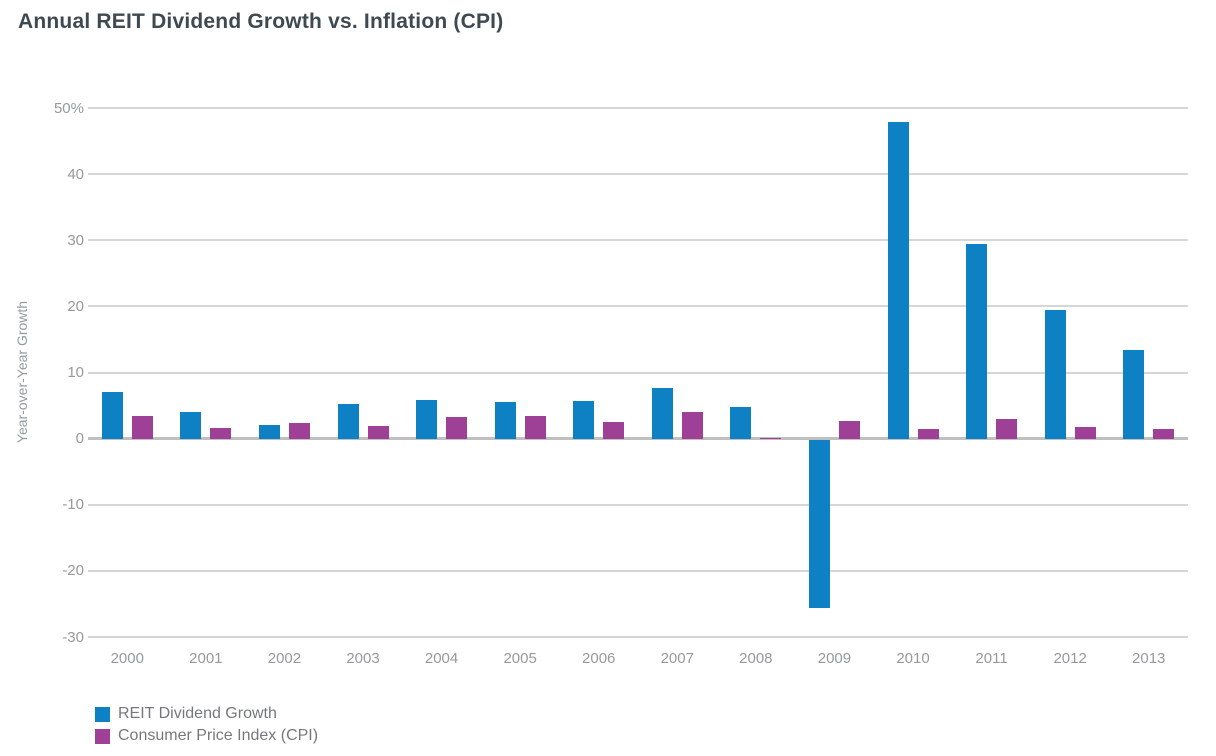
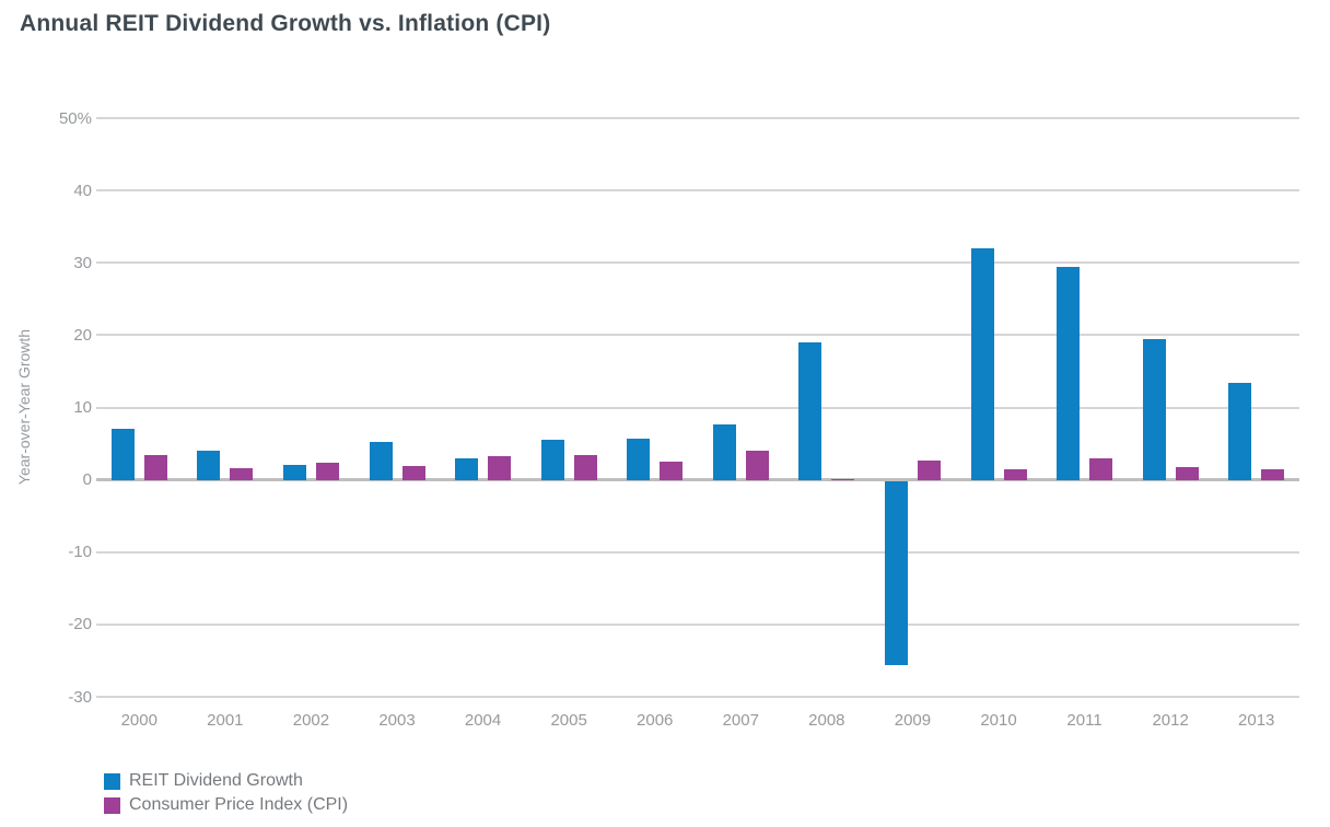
REIT Dividend Growth/2004: 6% -> 3%
REIT Dividend Growth/2008: 5% -> 19%
REIT Dividend Growth/2010: 48% -> 32%
